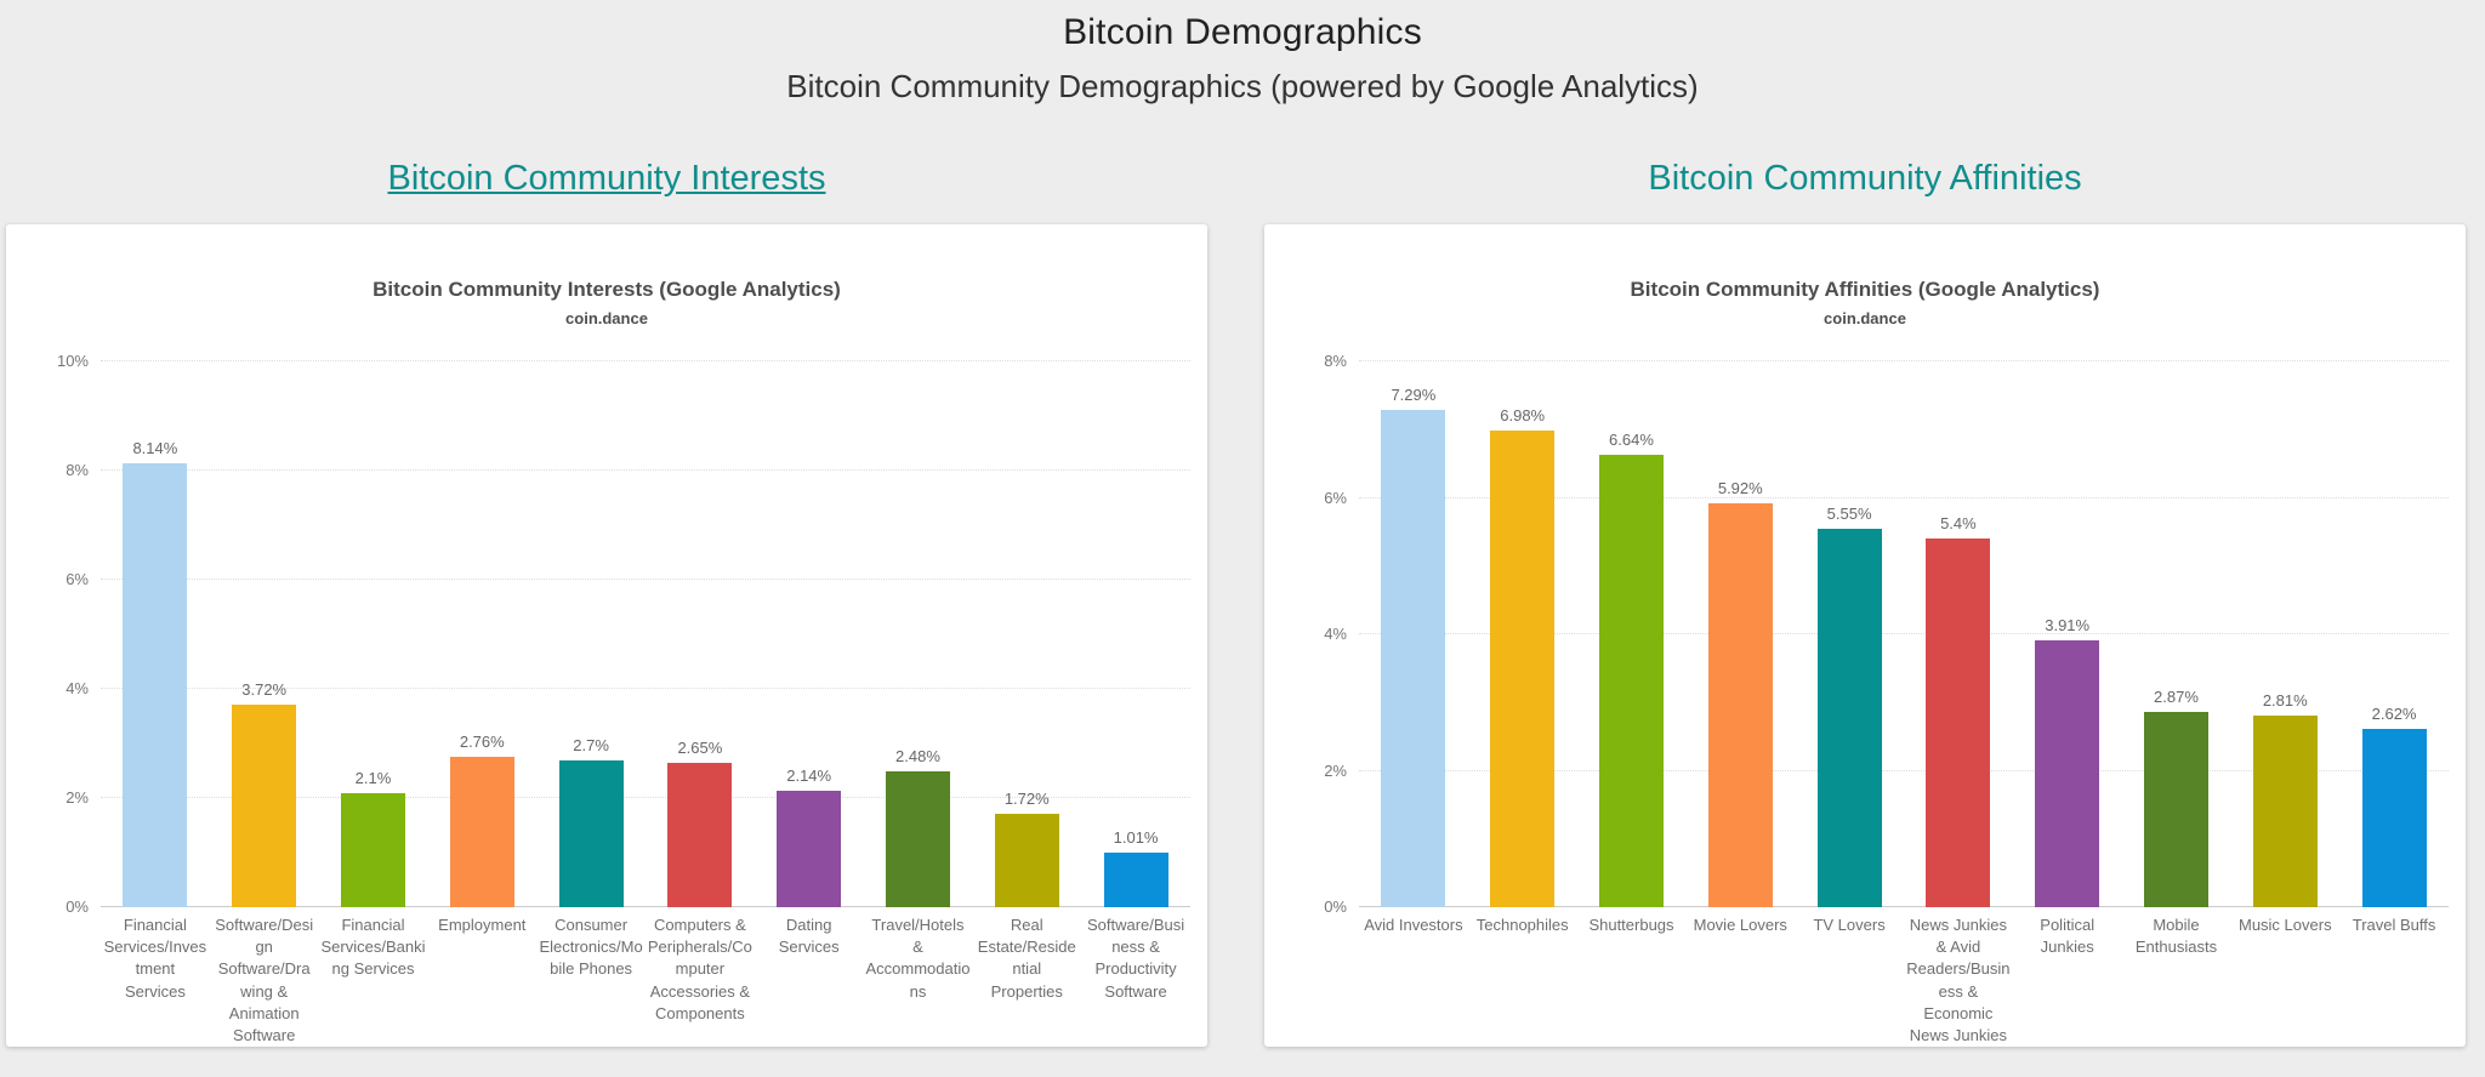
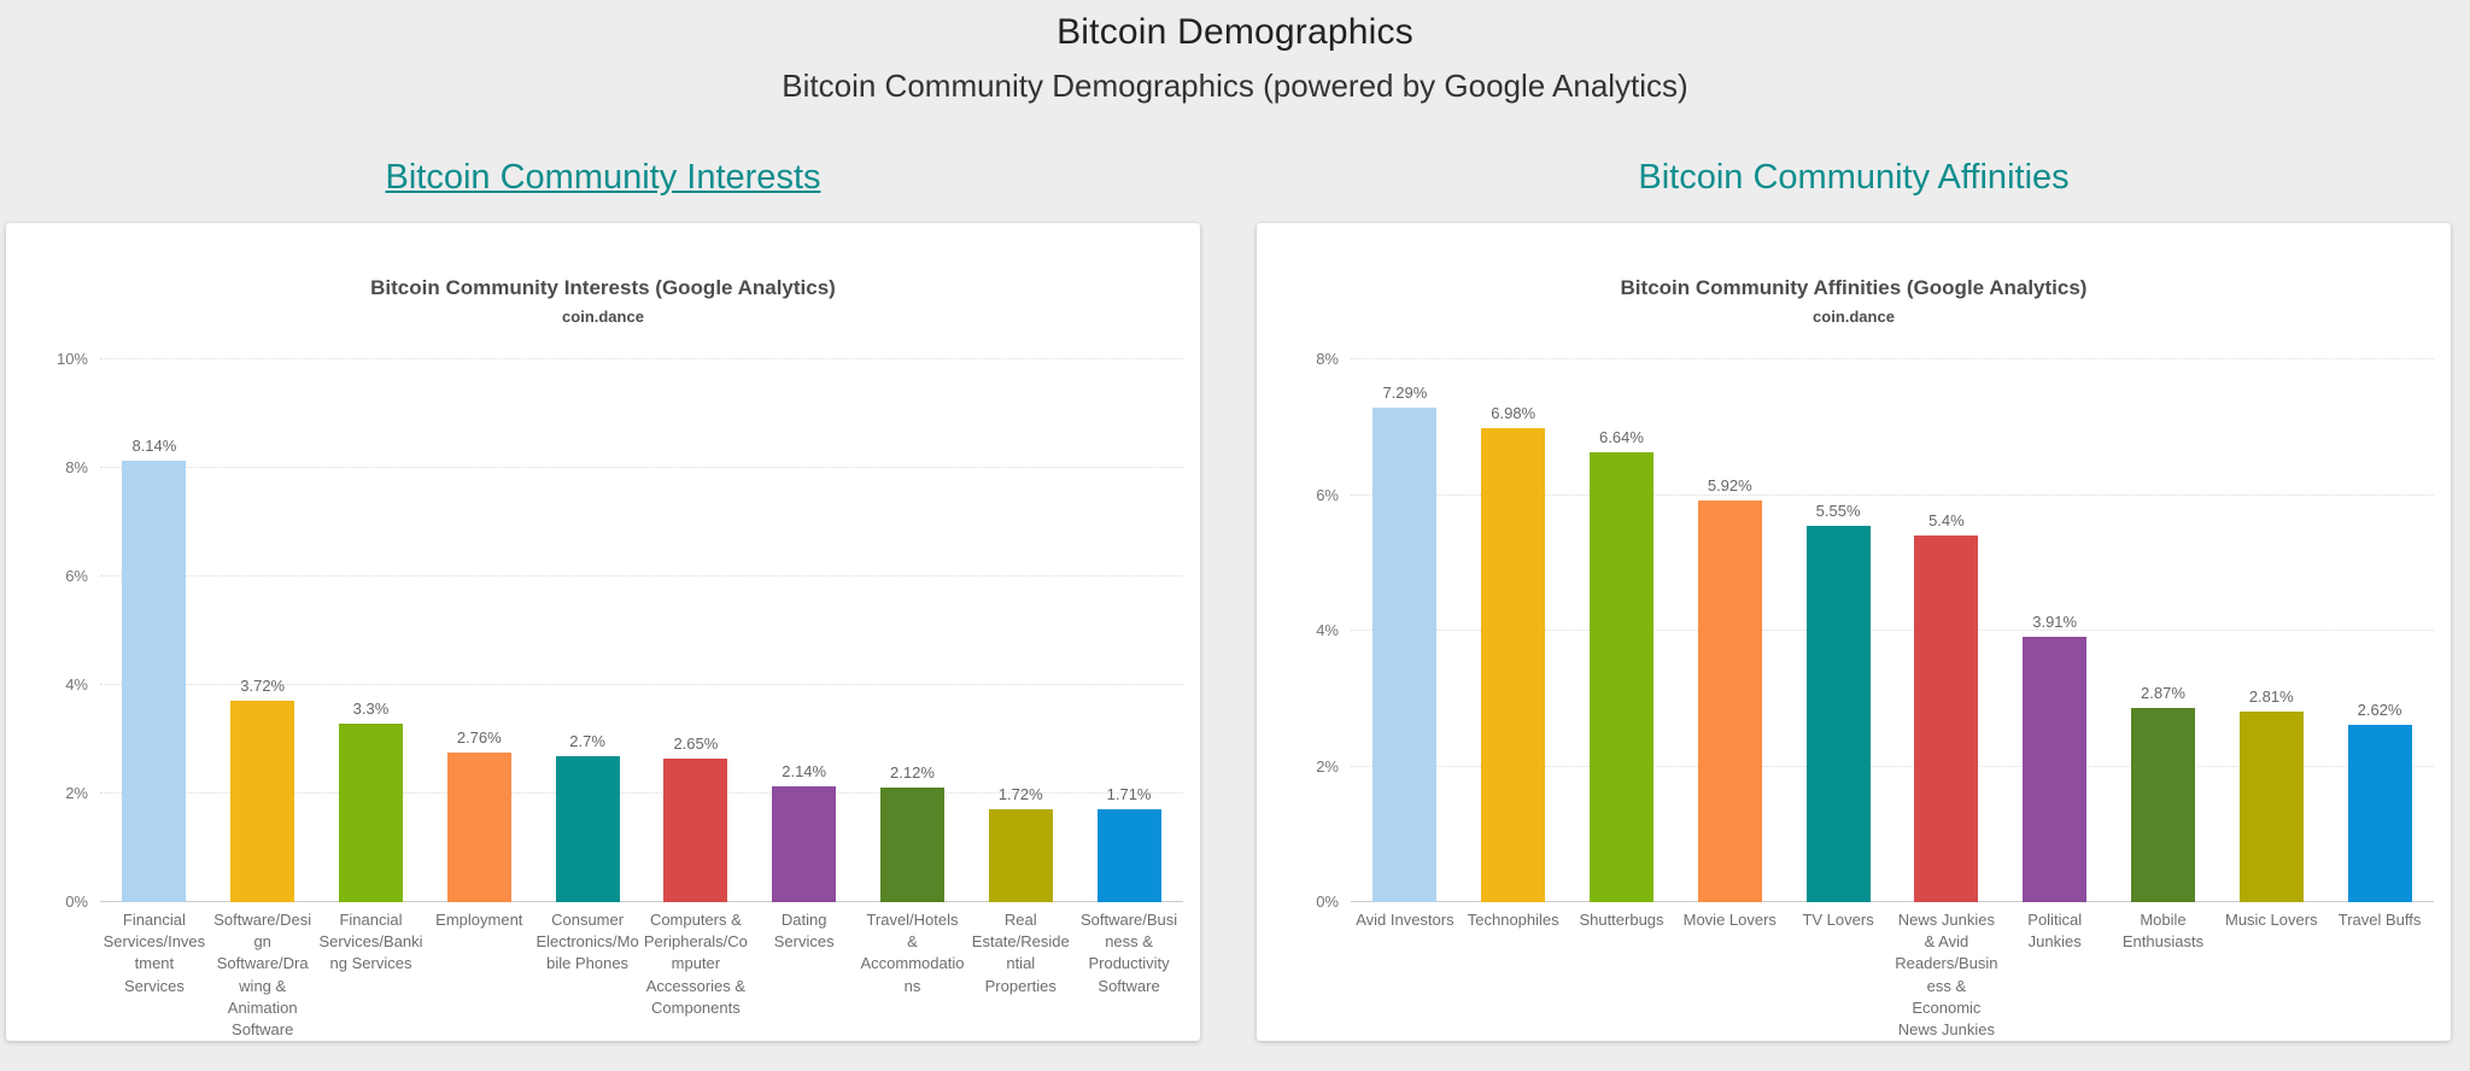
Bitcoin Community Interests (Google Analytics)/Financial Services/Banki ng Services: 2.1% -> 3.3%
Bitcoin Community Interests (Google Analytics)/Travel/Hotels & Accommodatio ns: 2.48% -> 2.12%
Bitcoin Community Interests (Google Analytics)/Software/Busi ness & Productivity Software: 1.01% -> 1.71%
